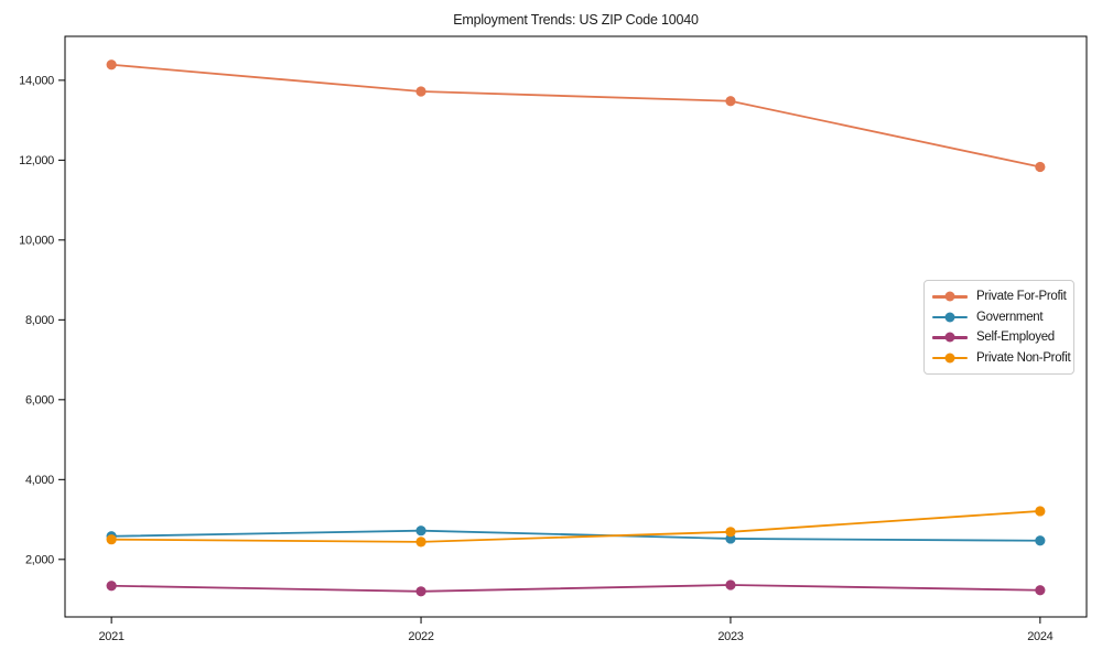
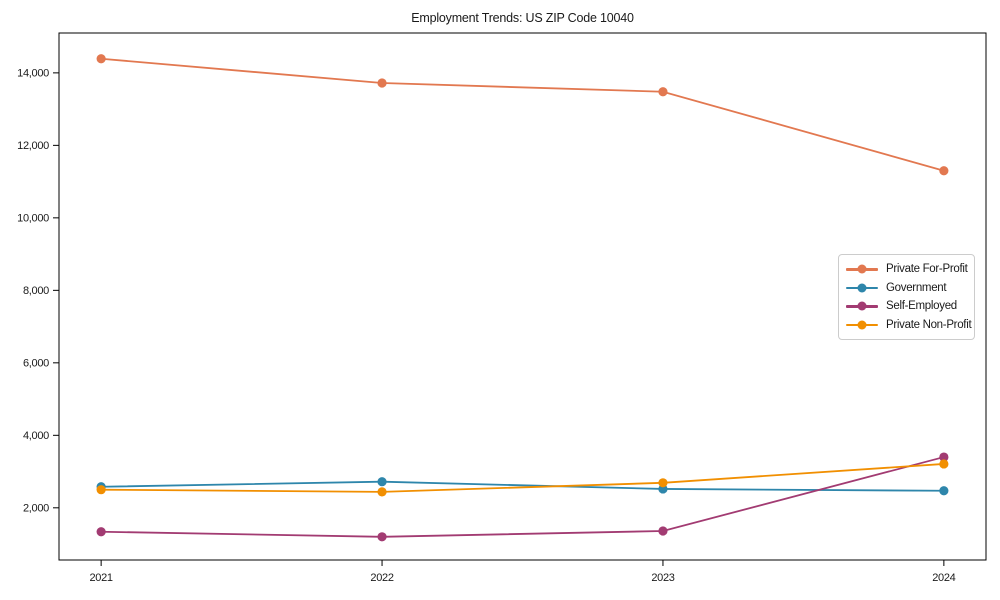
Private For-Profit/2024: 11800 -> 11300
Self-Employed/2024: 1200 -> 3400
